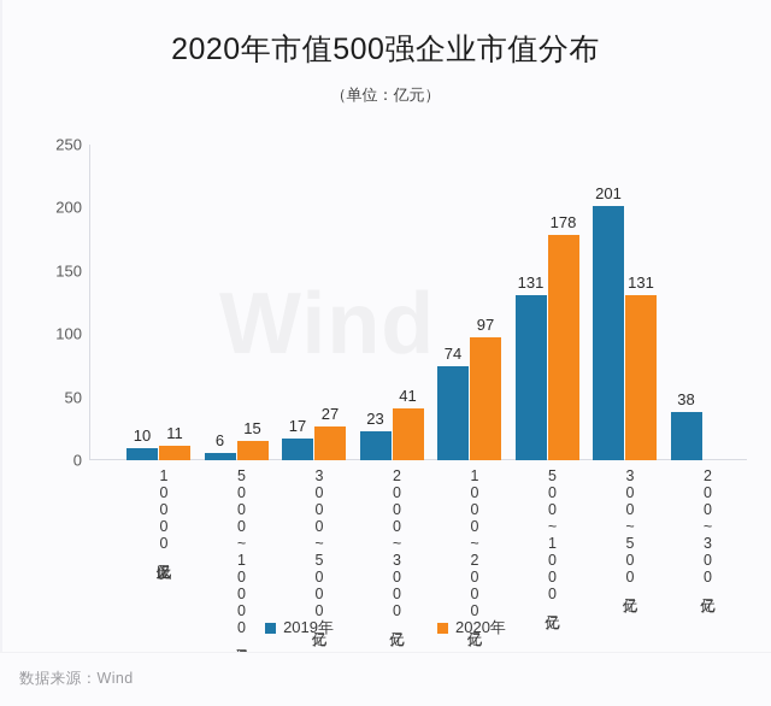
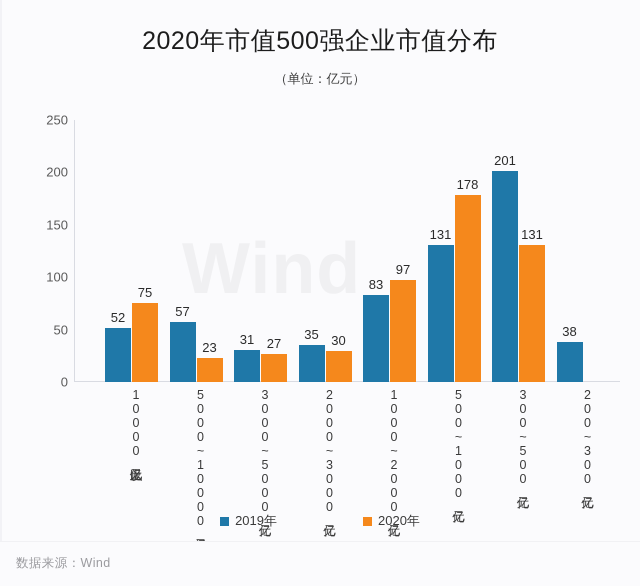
2019年/10000亿元以上: 10 -> 52
2020年/10000亿元以上: 11 -> 75
2019年/5000~10000亿元: 6 -> 57
2020年/5000~10000亿元: 15 -> 23
2019年/3000~5000亿元: 17 -> 31
2019年/2000~3000亿元: 23 -> 35
2020年/2000~3000亿元: 41 -> 30
2019年/1000~2000亿元: 74 -> 83
